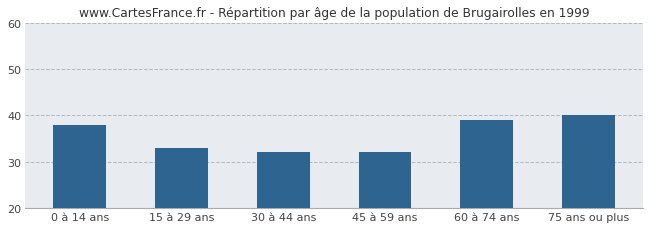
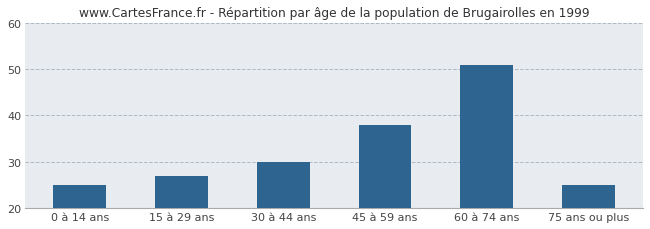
0 à 14 ans: 38 -> 25
15 à 29 ans: 33 -> 27
30 à 44 ans: 32 -> 30
45 à 59 ans: 32 -> 38
60 à 74 ans: 39 -> 51
75 ans ou plus: 40 -> 25
